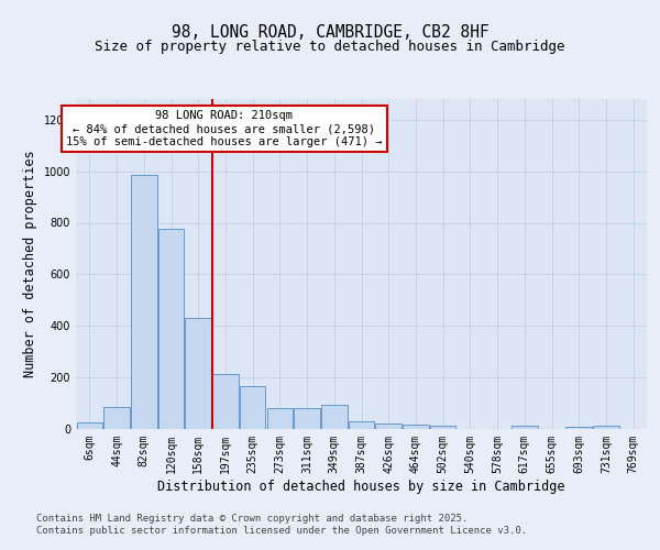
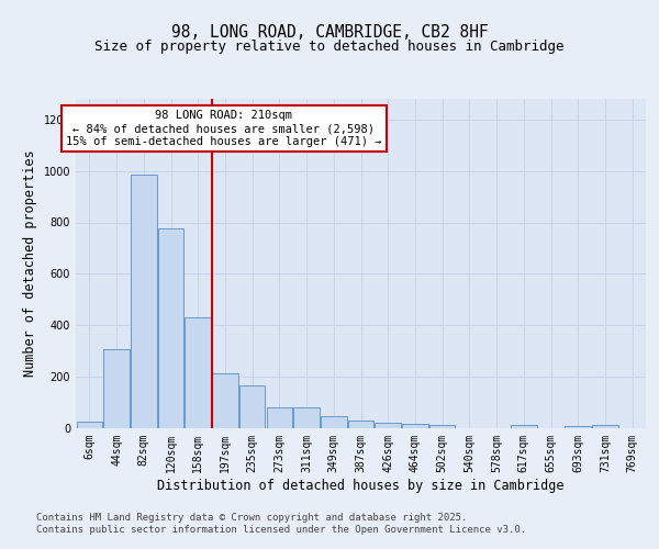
44sqm: 85 -> 308
349sqm: 95 -> 48
